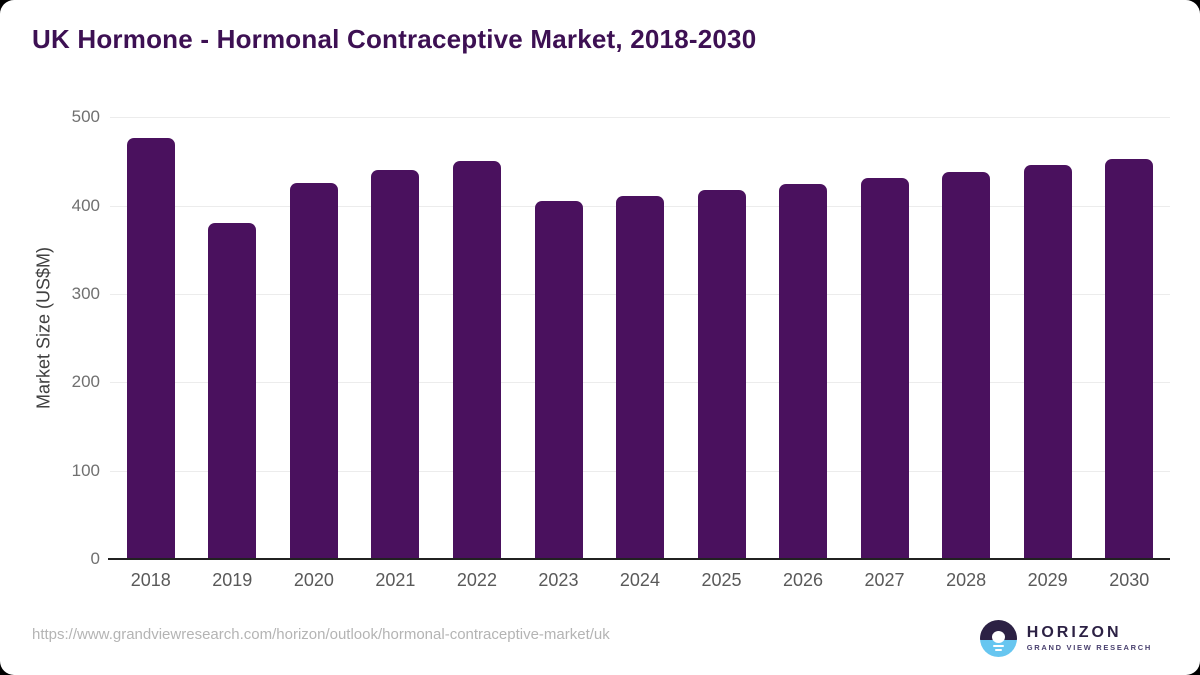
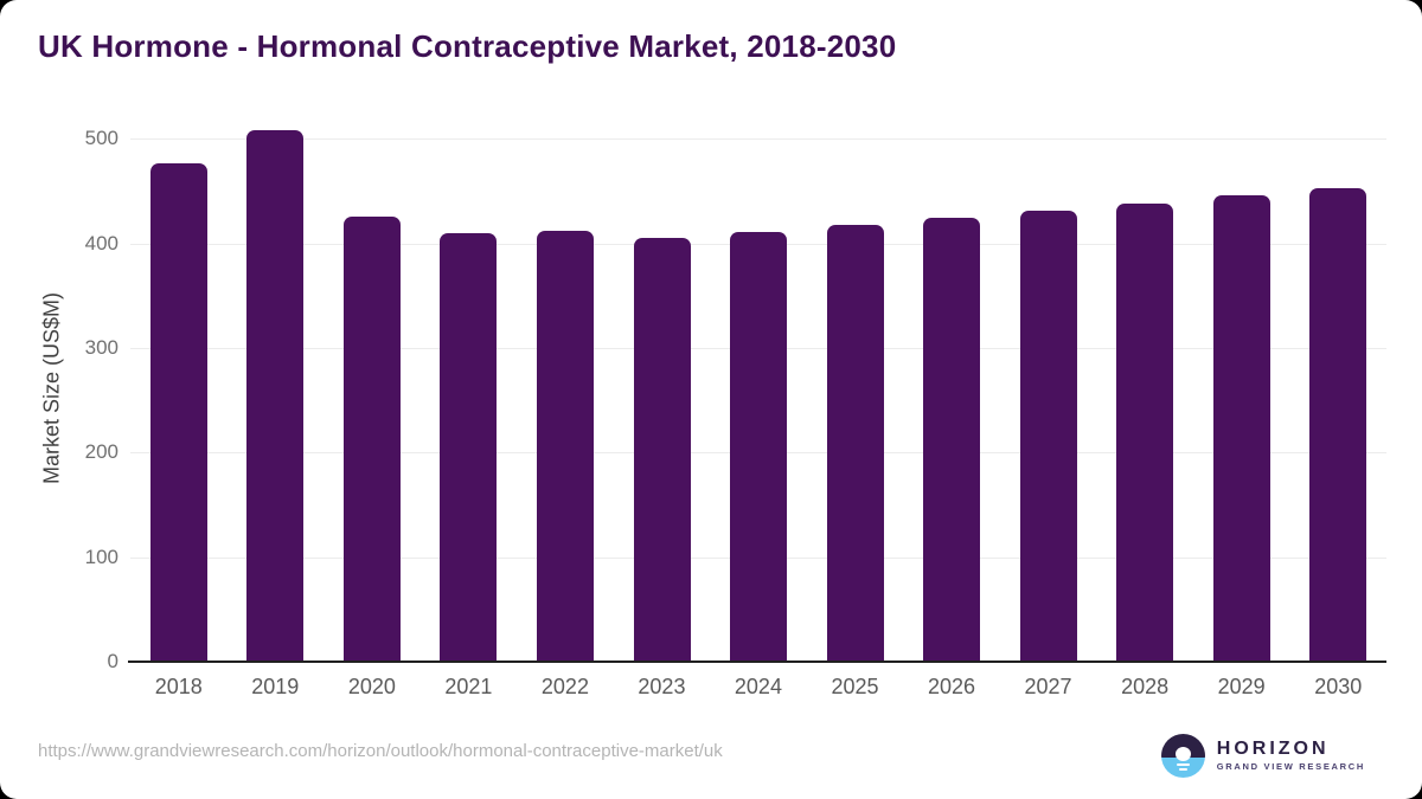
2019: 380 -> 510
2021: 440 -> 410
2022: 450 -> 410
